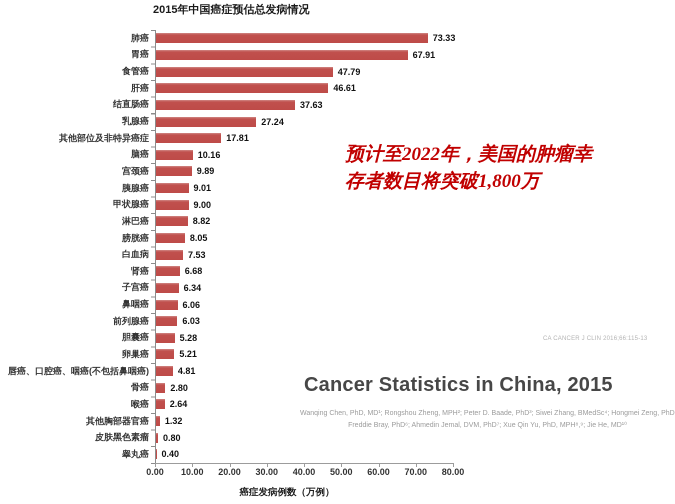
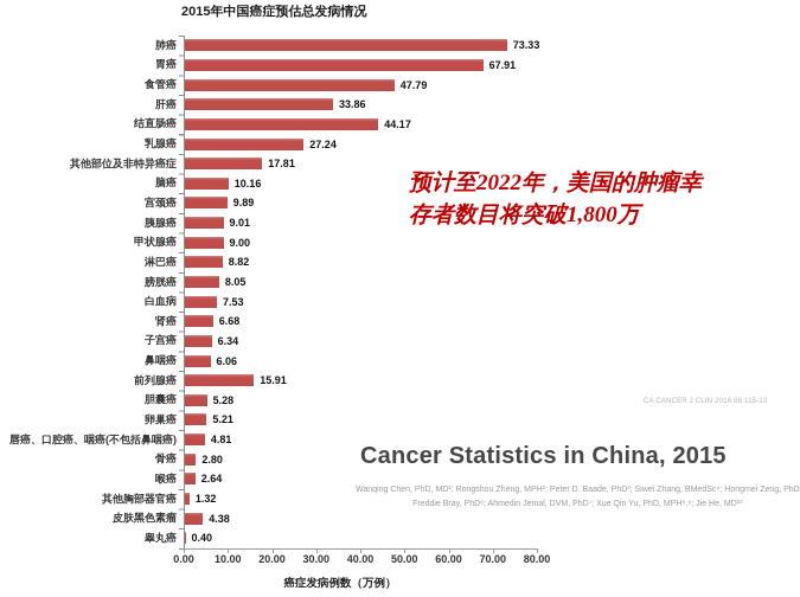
肝癌: 46.61 -> 33.86
结直肠癌: 37.63 -> 44.17
前列腺癌: 6.03 -> 15.91
皮肤黑色素瘤: 0.80 -> 4.38
